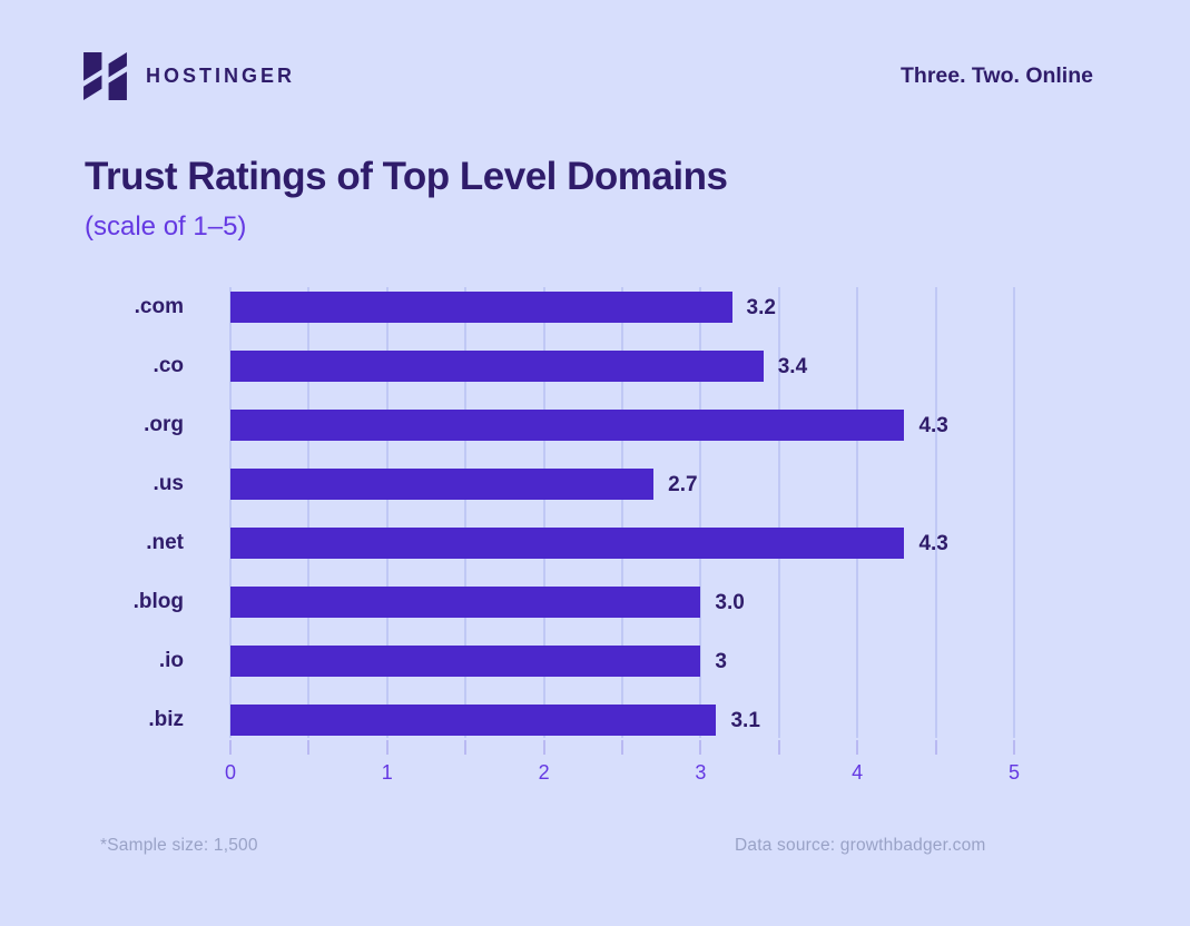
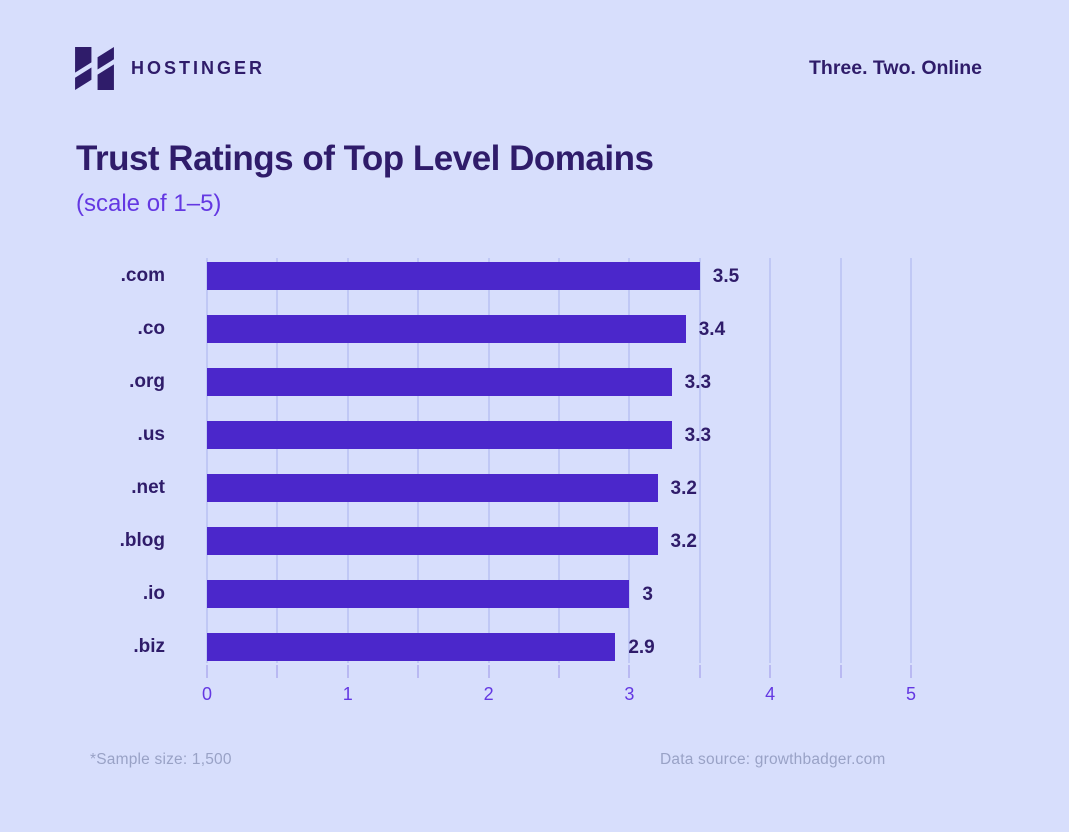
.com: 3.2 -> 3.5
.org: 4.3 -> 3.3
.us: 2.7 -> 3.3
.net: 4.3 -> 3.2
.blog: 3.0 -> 3.2
.biz: 3.1 -> 2.9
